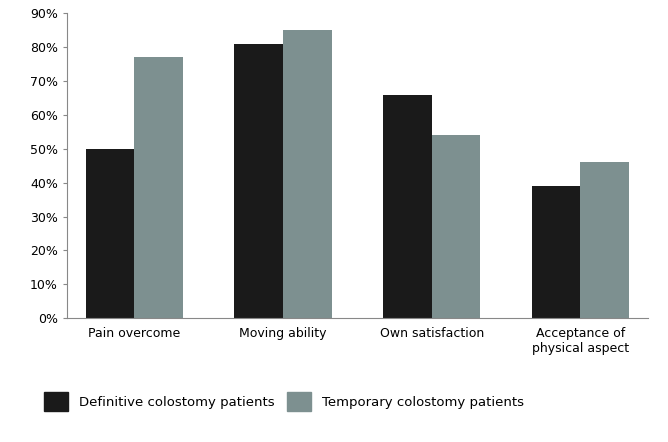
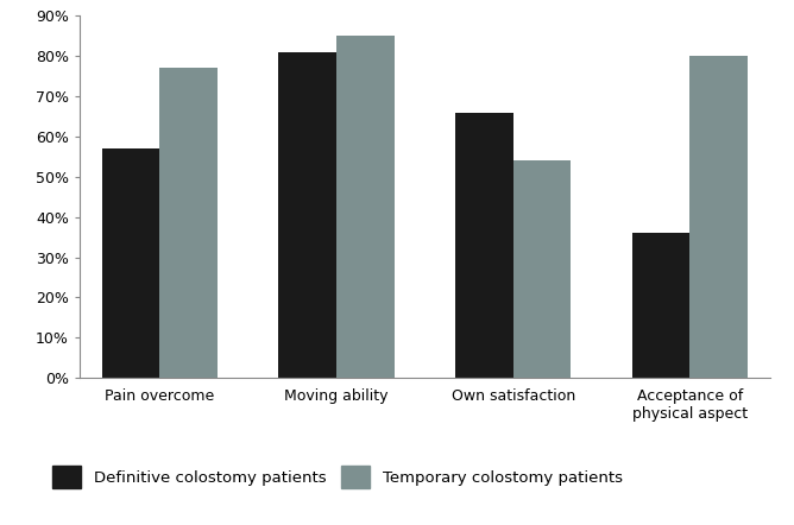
Definitive colostomy patients/Pain overcome: 50% -> 57%
Definitive colostomy patients/Acceptance of physical aspect: 39% -> 36%
Temporary colostomy patients/Acceptance of physical aspect: 46% -> 80%
